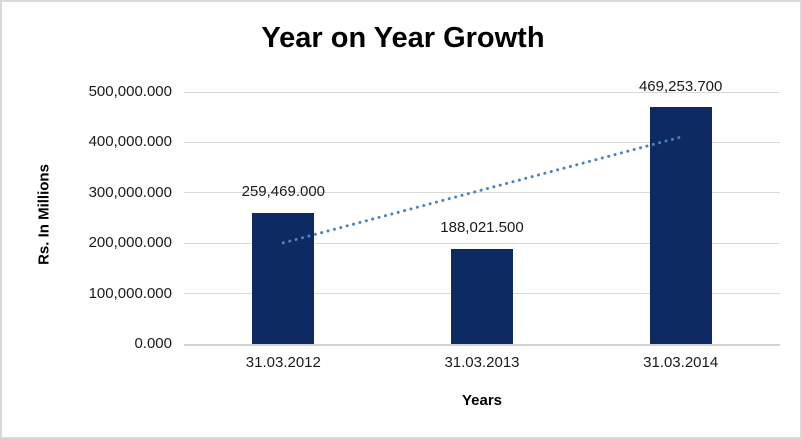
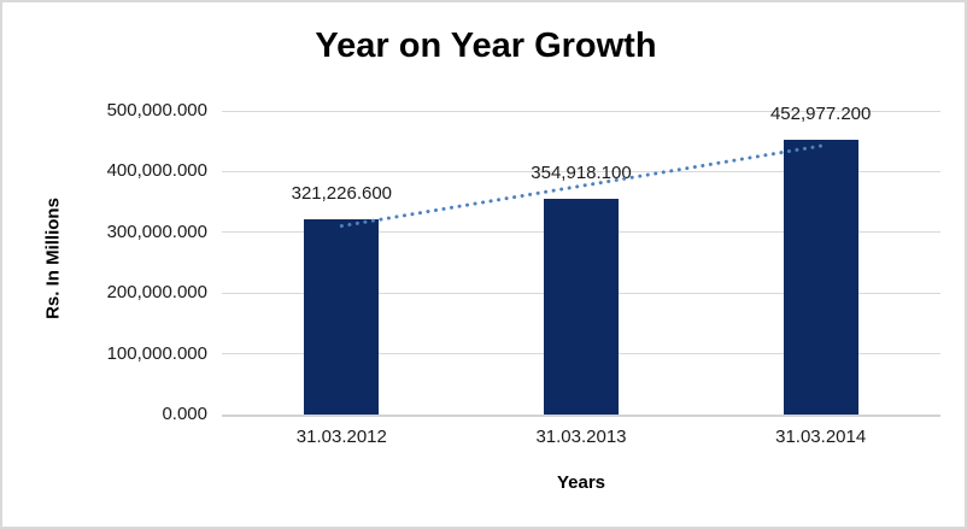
31.03.2012: 259,469.000 -> 321,226.600
31.03.2013: 188,021.500 -> 354,918.100
31.03.2014: 469,253.700 -> 452,977.200
